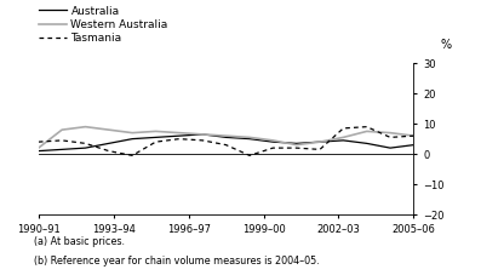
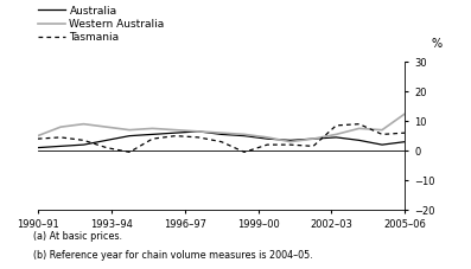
Western Australia/1990–91: 2.0 -> 5.0
Western Australia/2005–06: 6.0 -> 12.5
